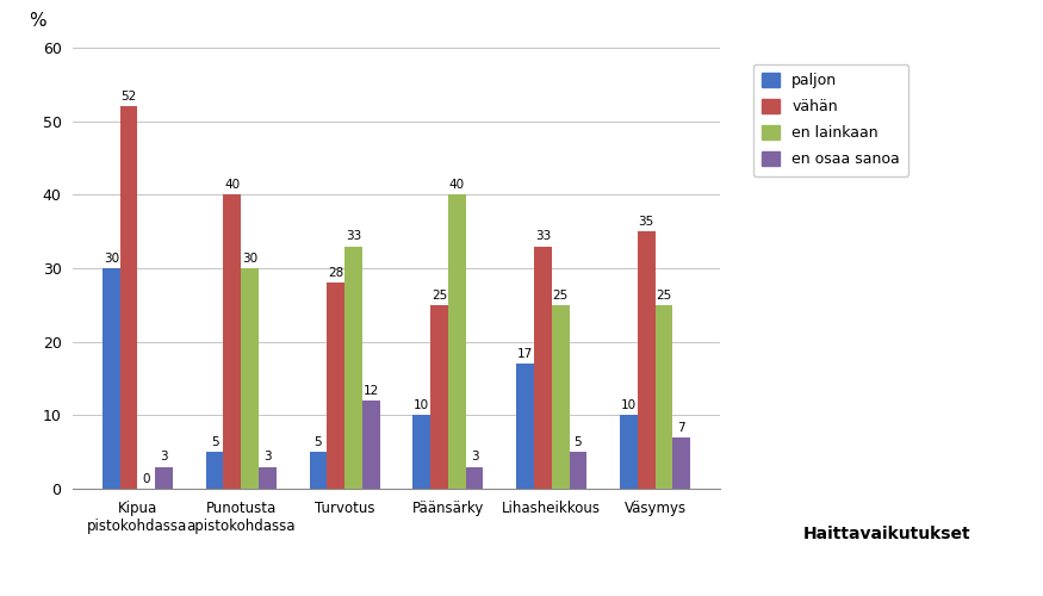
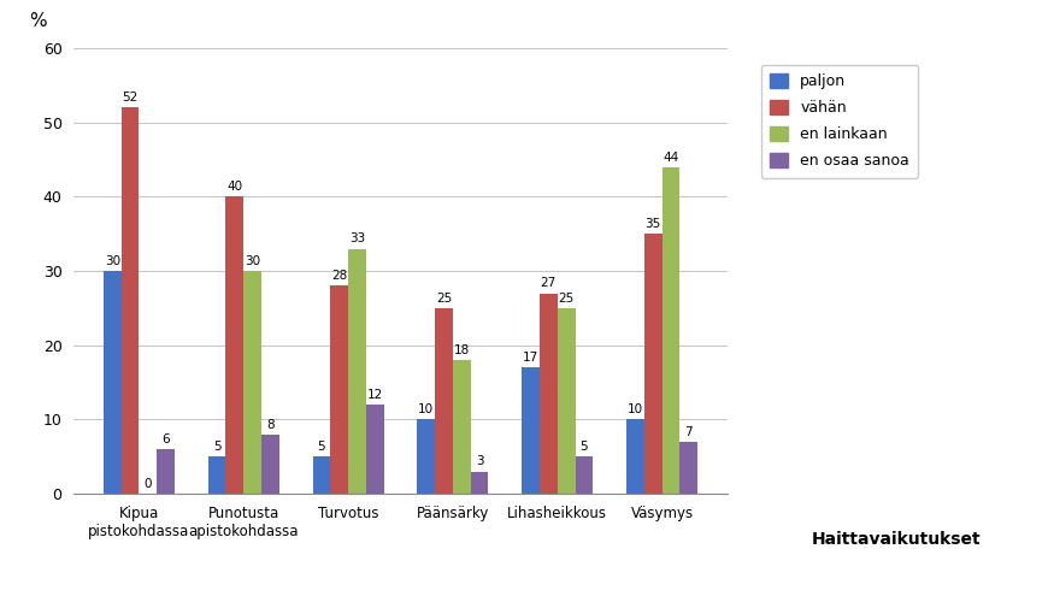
en osaa sanoa/Kipua pistokohdassa: 3 -> 6
en osaa sanoa/Punotusta apistokohdassa: 3 -> 8
en lainkaan/Päänsärky: 40 -> 18
vähän/Lihasheikkous: 33 -> 27
en lainkaan/Väsymys: 25 -> 44
